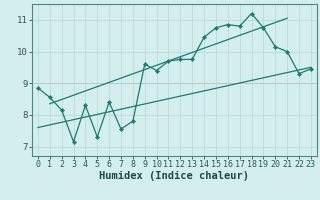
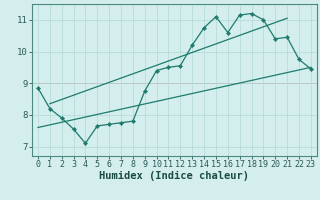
1: 8.55 -> 8.20
2: 8.15 -> 7.90
3: 7.15 -> 7.55
4: 8.30 -> 7.10
5: 7.30 -> 7.65
6: 8.40 -> 7.70
7: 7.55 -> 7.75
9: 9.60 -> 8.75
11: 9.70 -> 9.50
12: 9.75 -> 9.55
13: 9.75 -> 10.20
14: 10.45 -> 10.75
15: 10.75 -> 11.10
16: 10.85 -> 10.60
17: 10.80 -> 11.15
19: 10.75 -> 11.00
20: 10.15 -> 10.40
21: 10.00 -> 10.45
22: 9.30 -> 9.75
